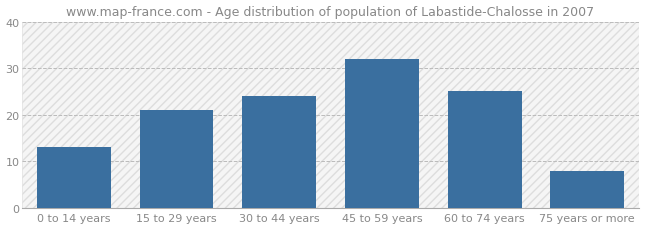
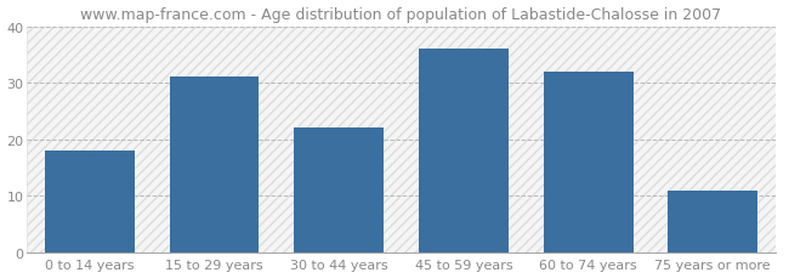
0 to 14 years: 13 -> 18
15 to 29 years: 21 -> 31
30 to 44 years: 24 -> 22
45 to 59 years: 32 -> 36
60 to 74 years: 25 -> 32
75 years or more: 8 -> 11
